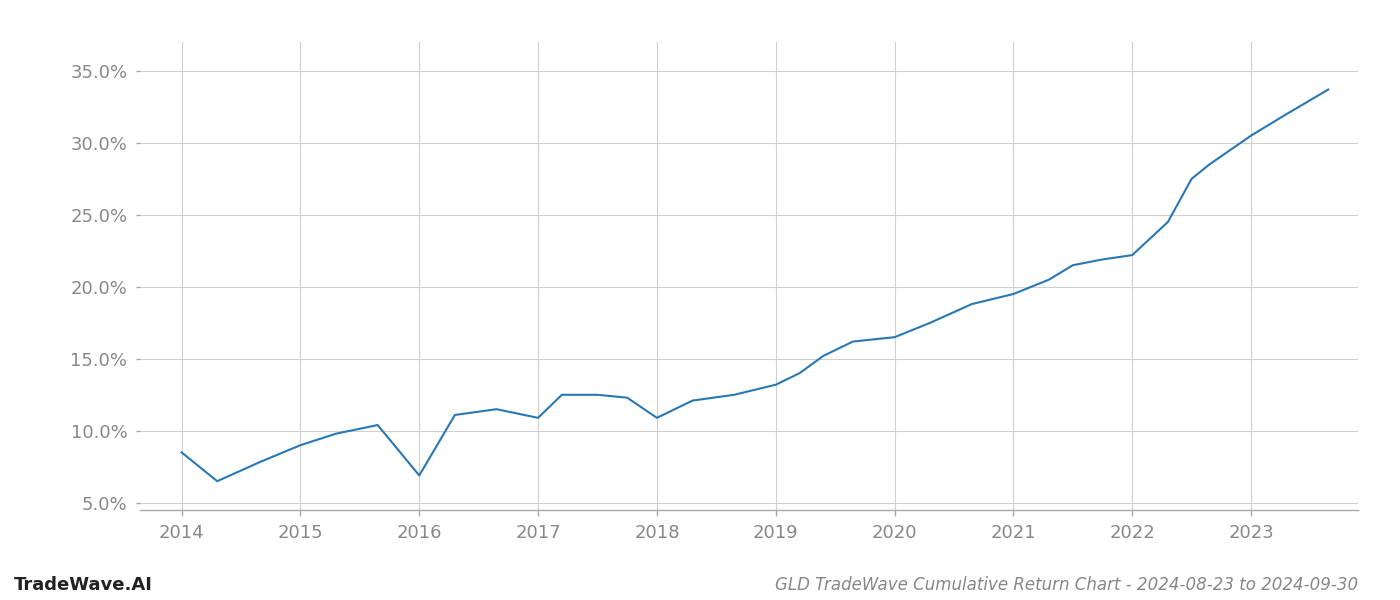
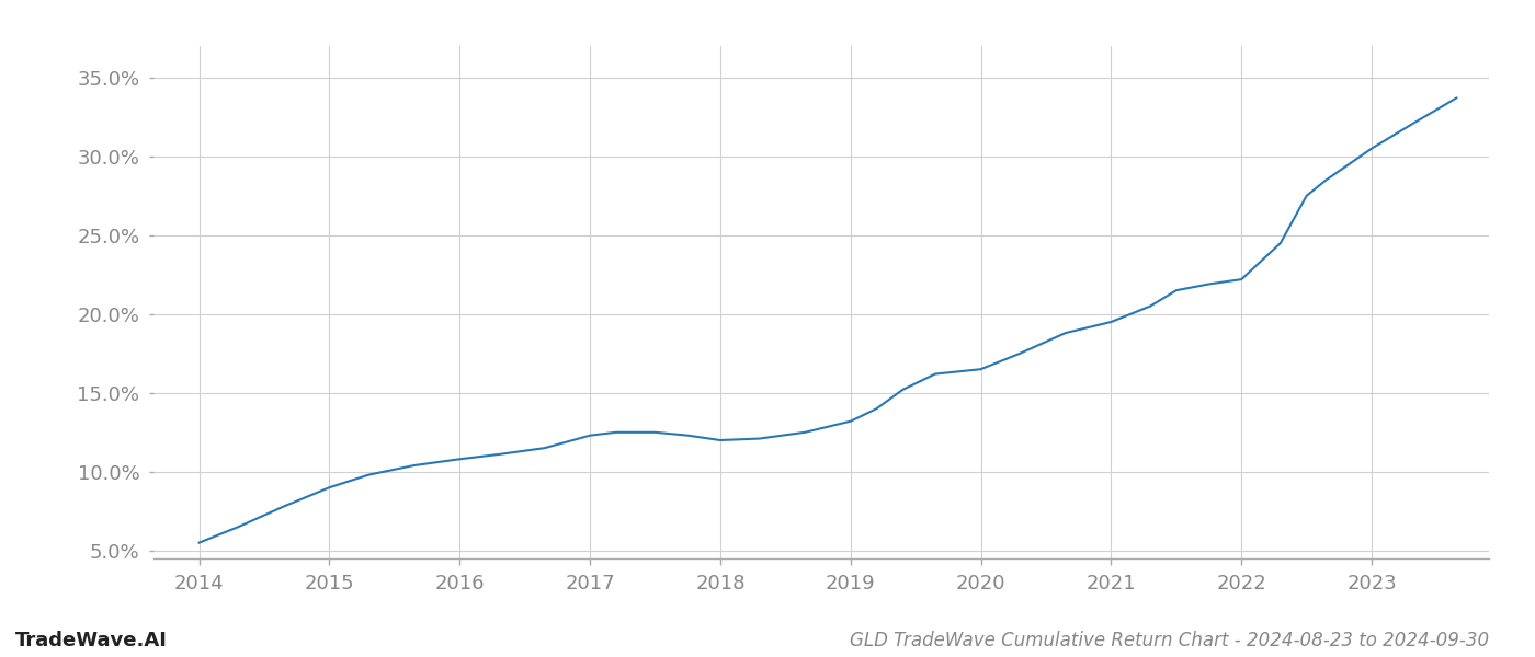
2014: 8.5% -> 5.5%
2016: 6.9% -> 10.8%
2017: 10.9% -> 12.3%
2018: 10.9% -> 12.0%
